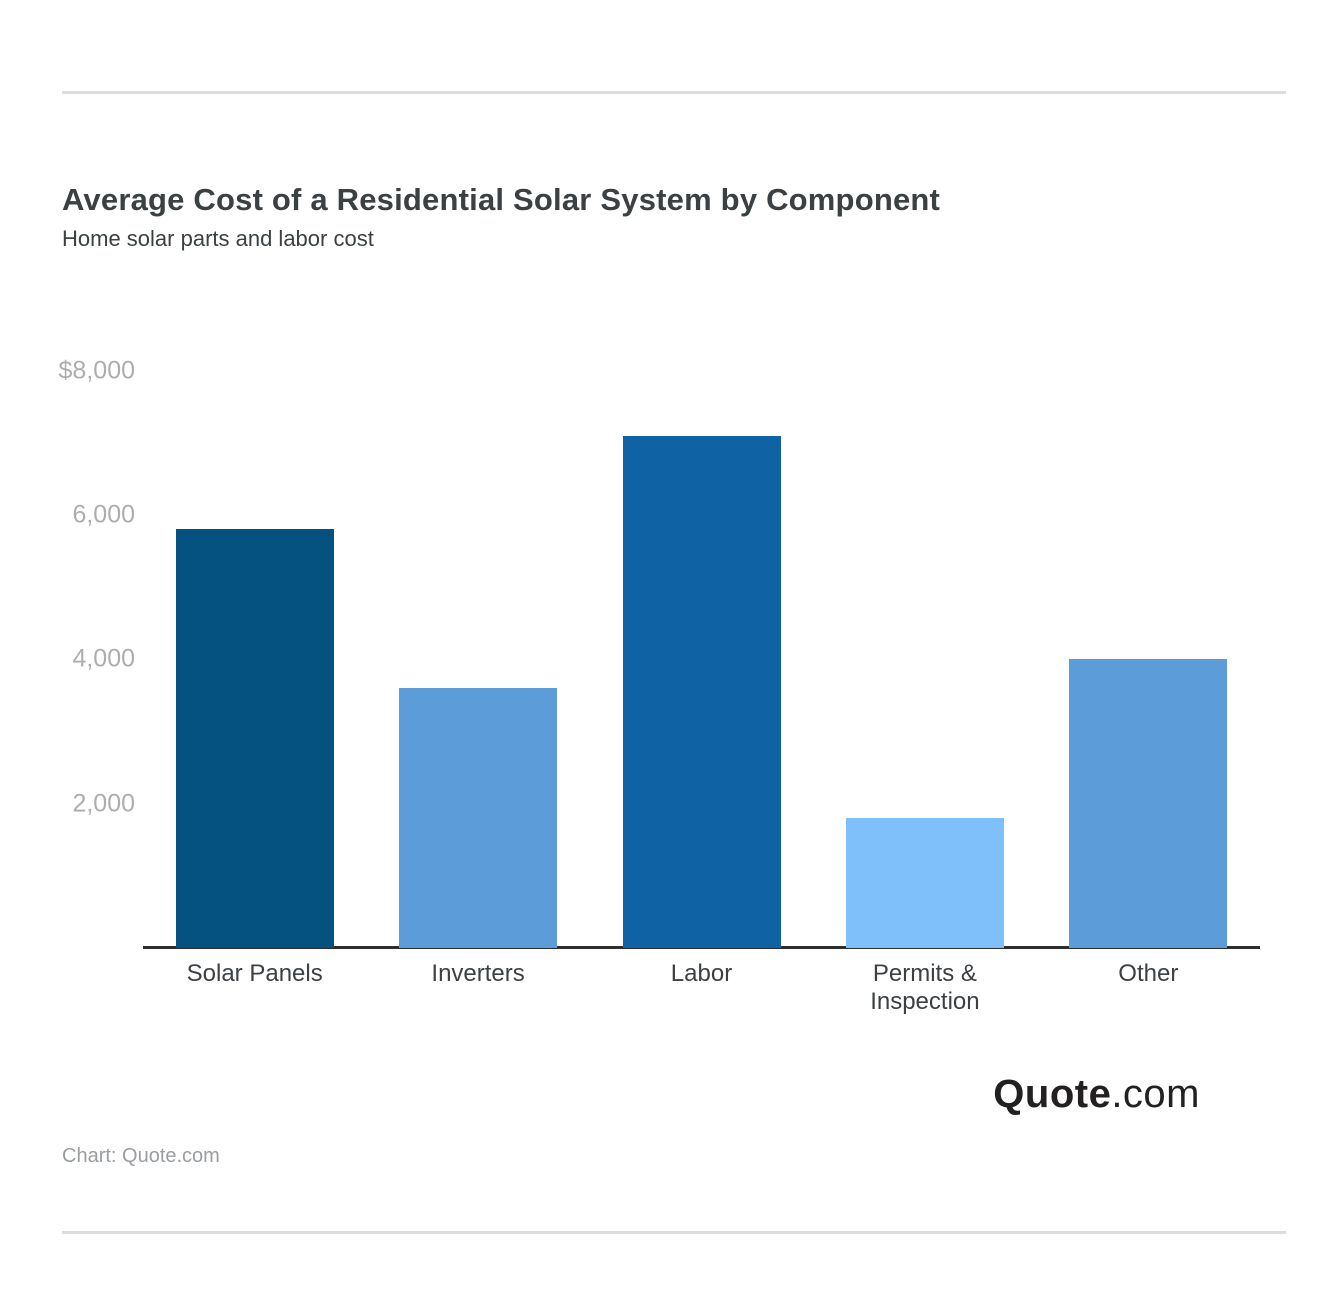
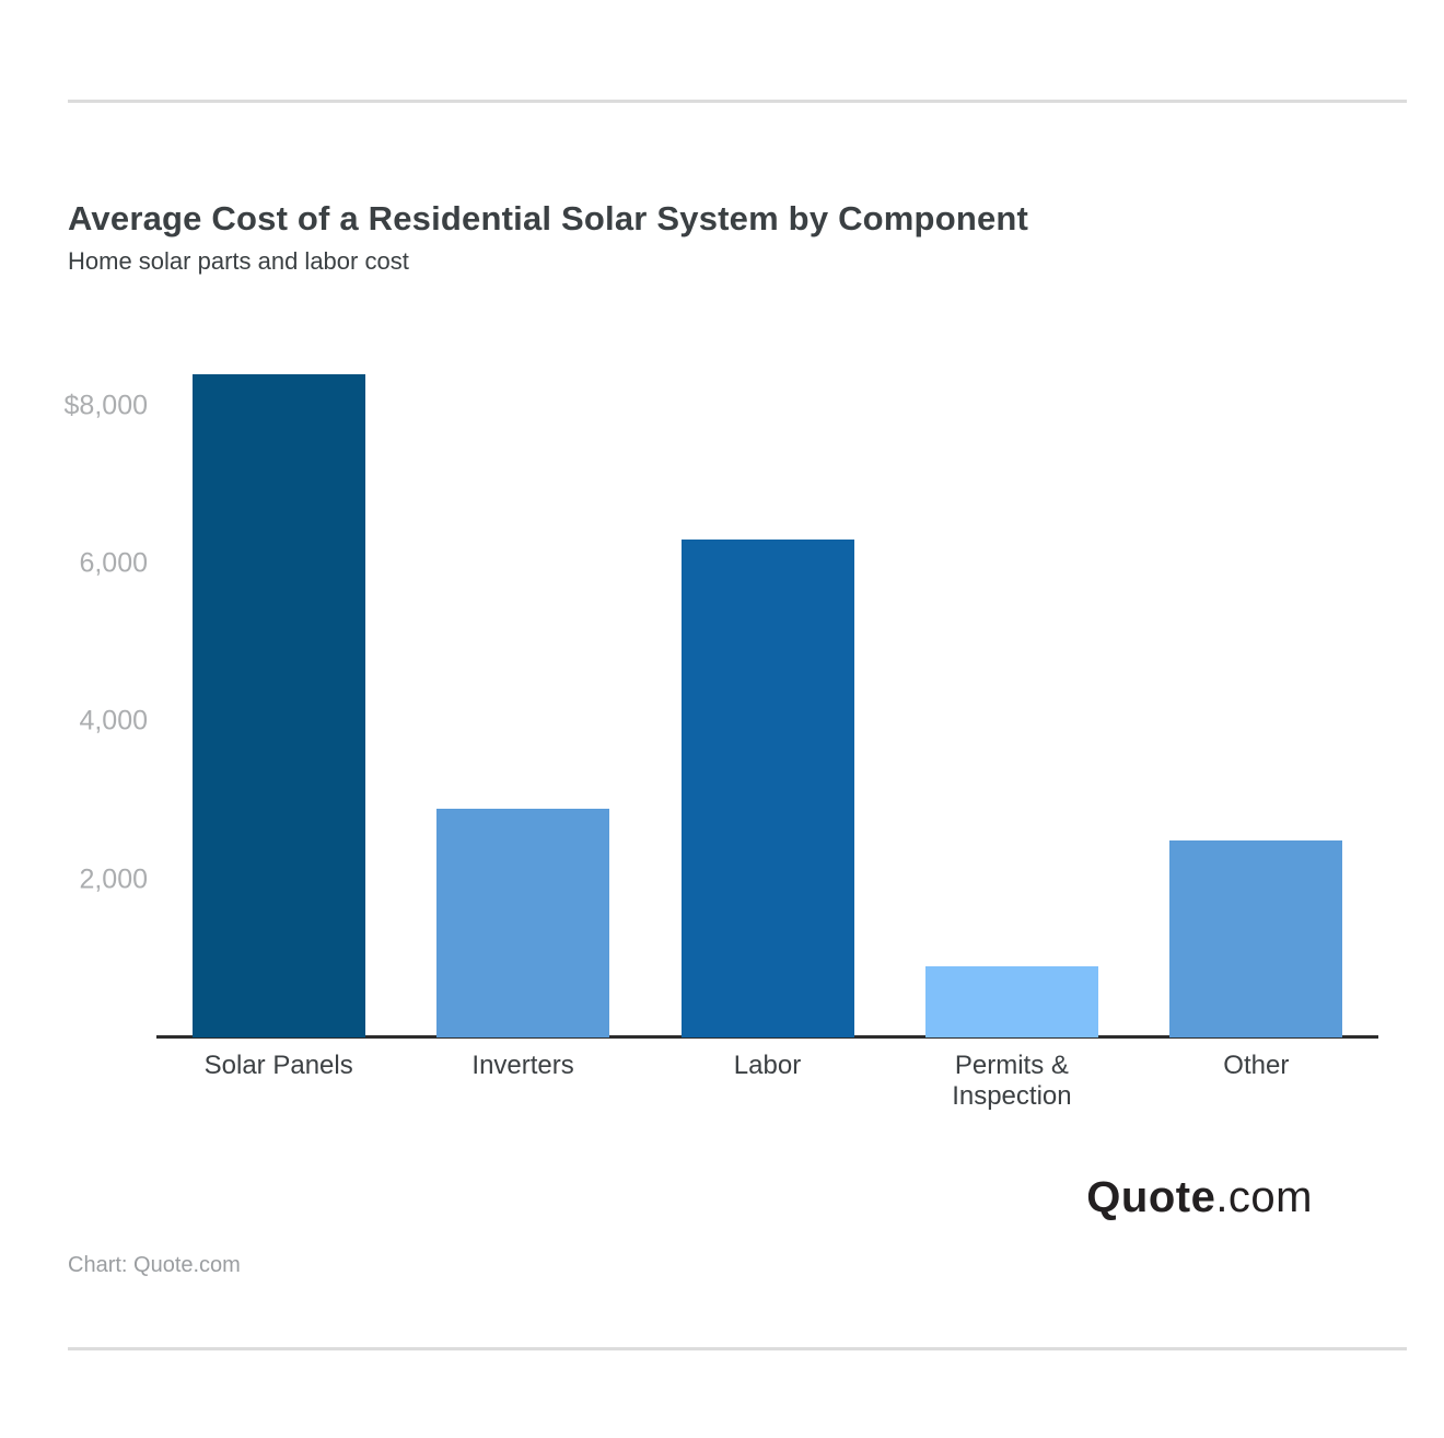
Solar Panels: $5800 -> $8400
Inverters: $3600 -> $2900
Labor: $7100 -> $6300
Permits & Inspection: $1800 -> $900
Other: $4000 -> $2500
